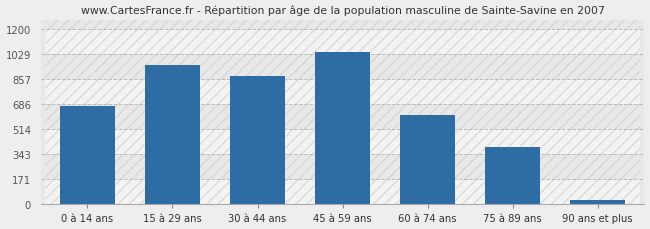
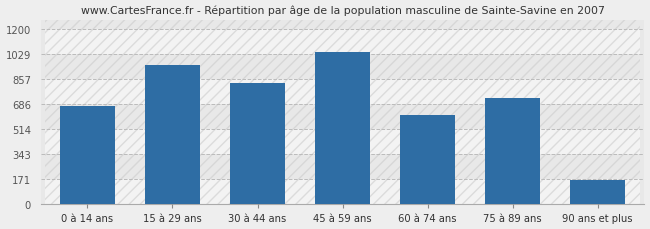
30 à 44 ans: 880 -> 830
75 à 89 ans: 390 -> 730
90 ans et plus: 30 -> 170
